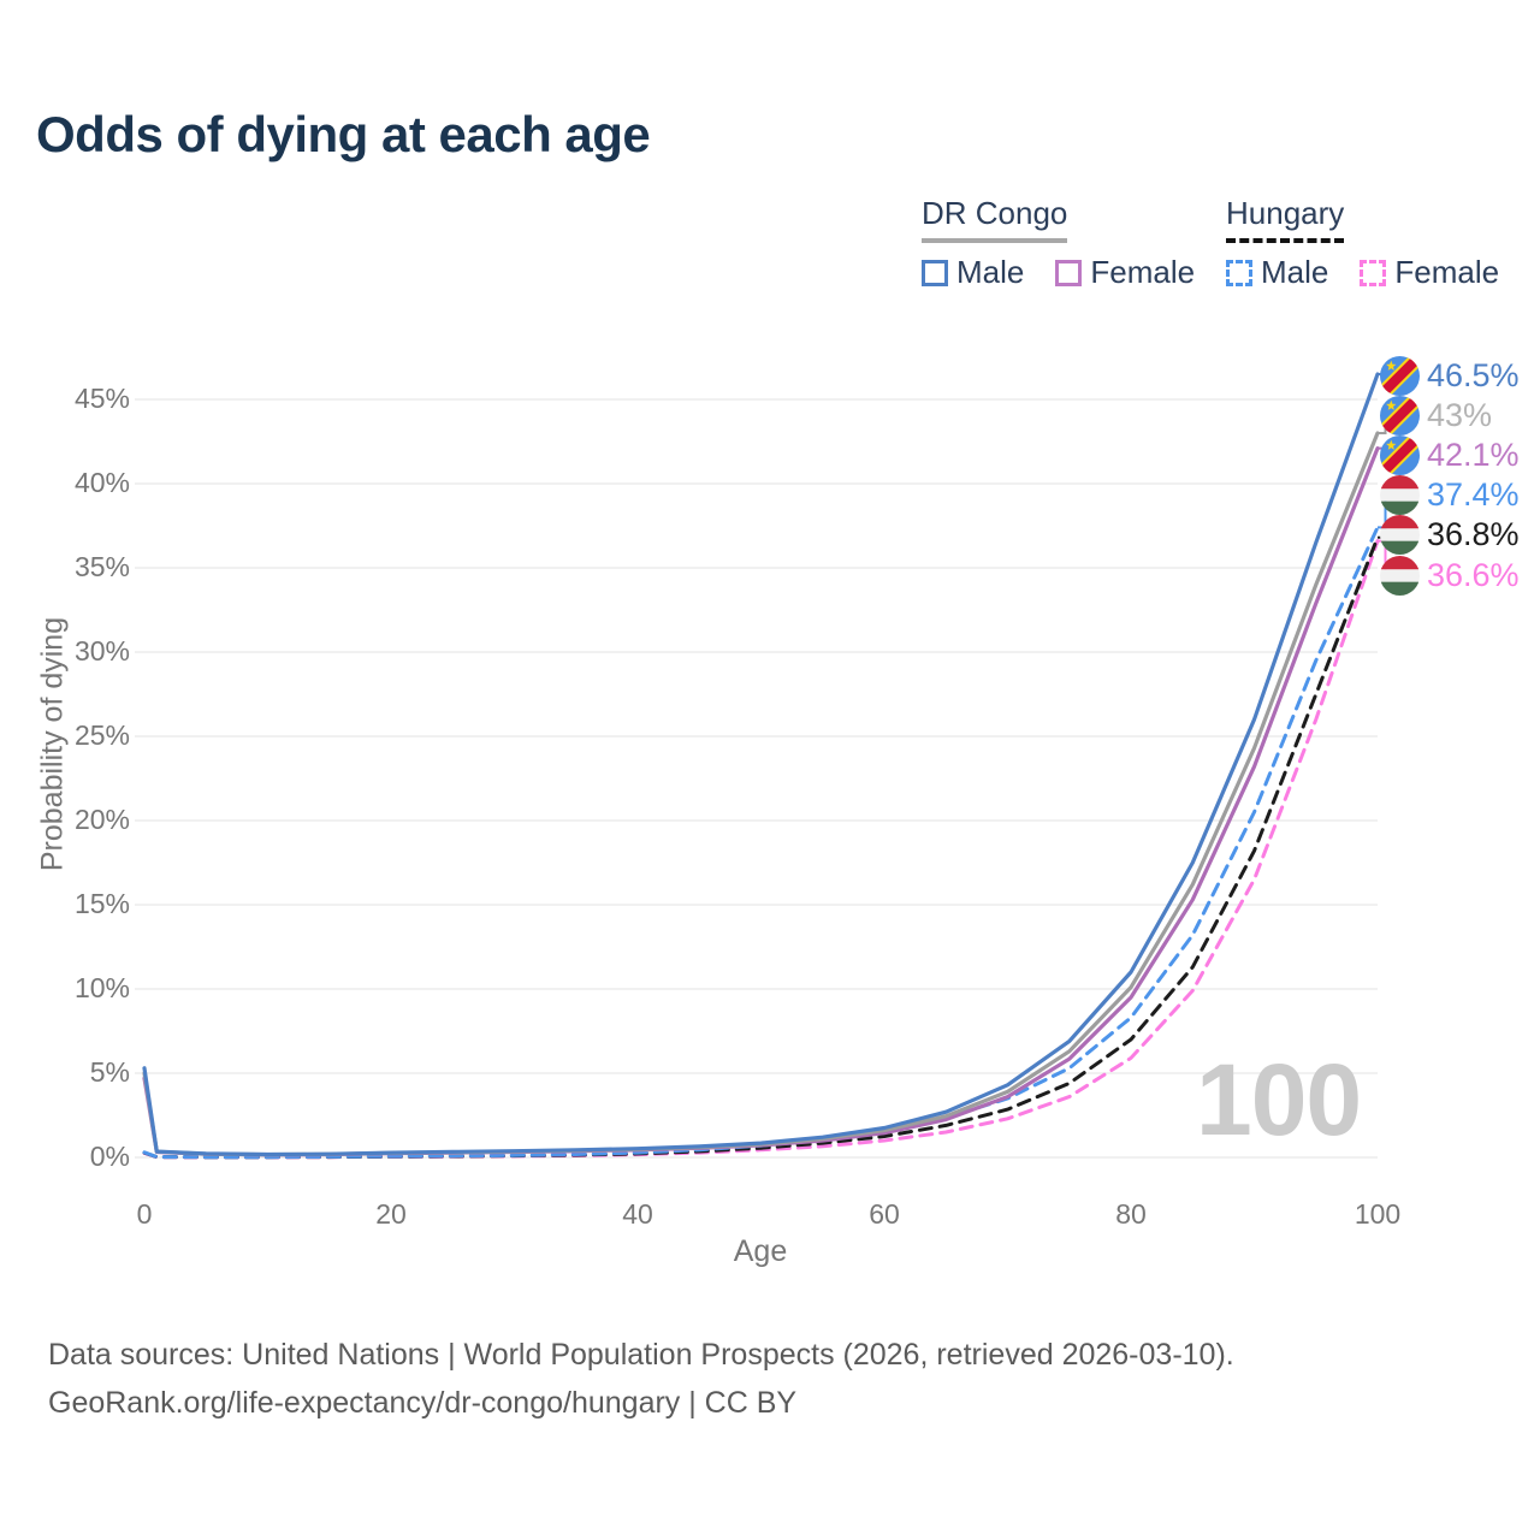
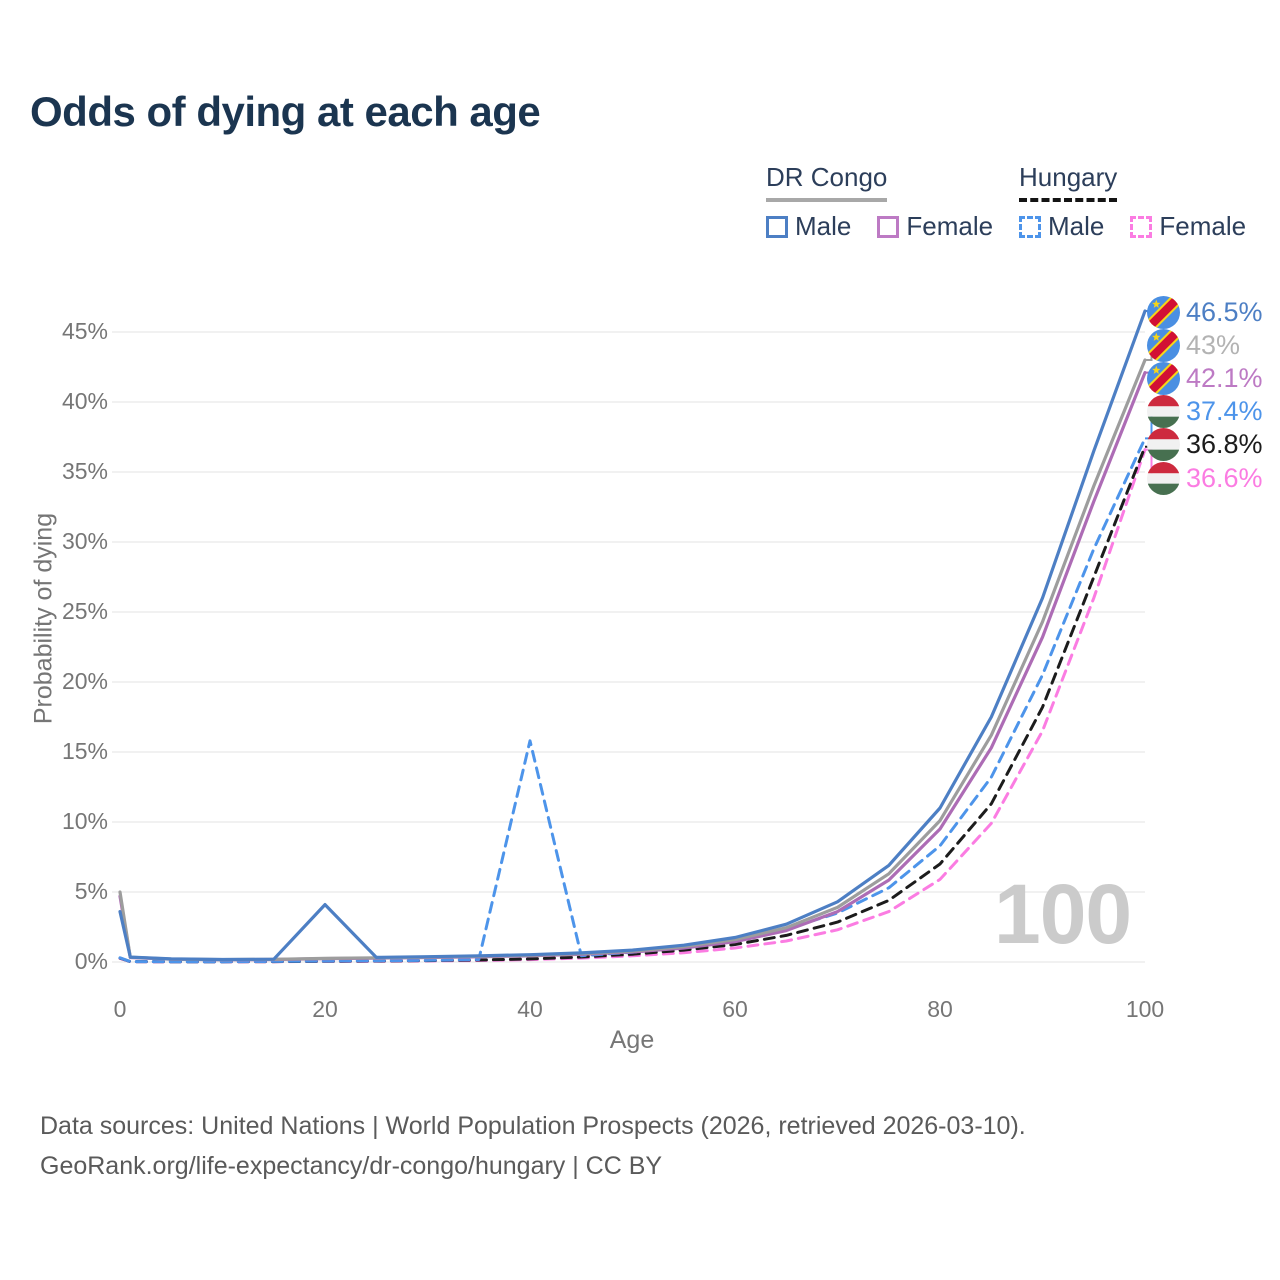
DR Congo Male/0: 5.3% -> 3.6%
DR Congo Male/20: 0.3% -> 4.1%
Hungary Male/40: 0.3% -> 15.8%
